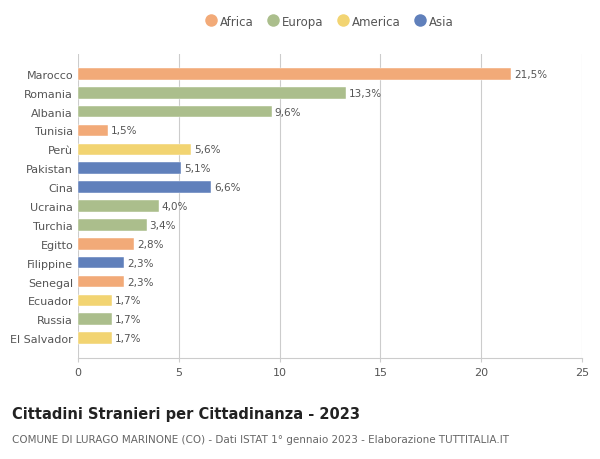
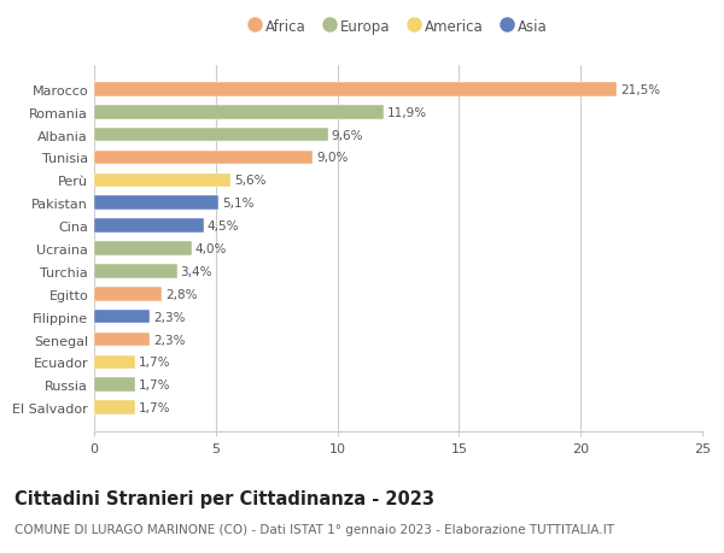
Romania: 13,3% -> 11,9%
Tunisia: 1,5% -> 9,0%
Cina: 6,6% -> 4,5%
